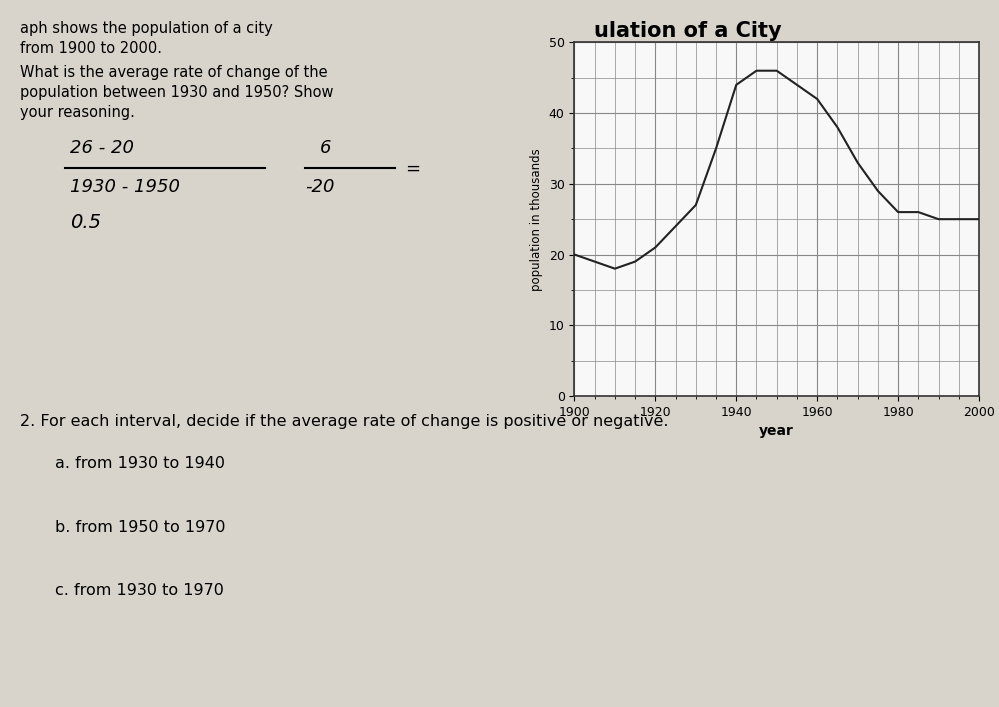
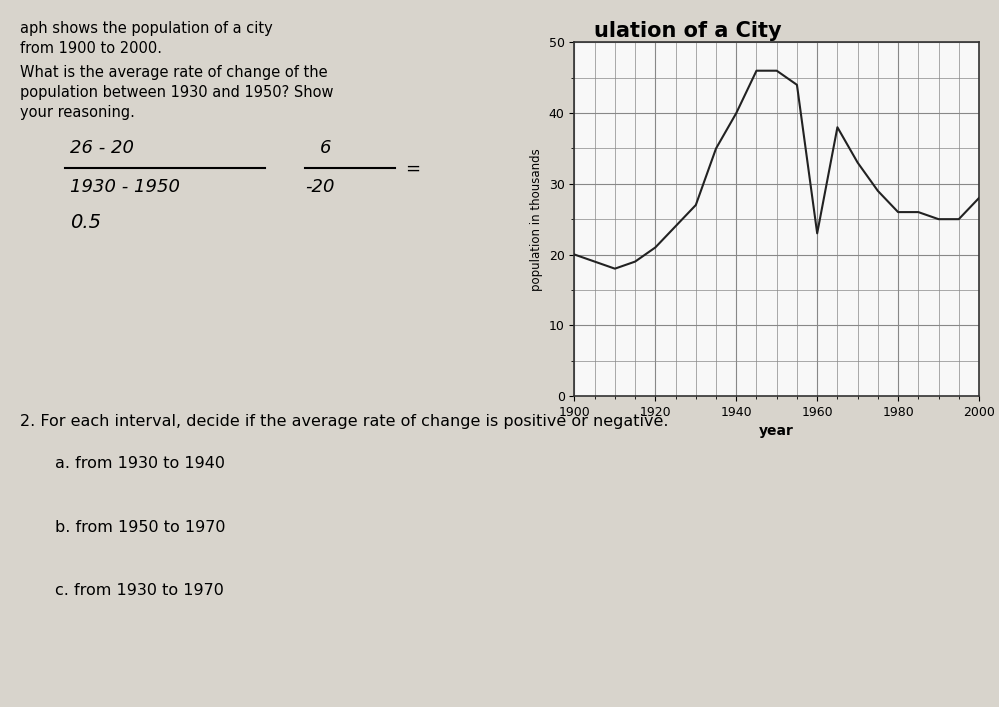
1940: 44 -> 40
1960: 42 -> 23
2000: 25 -> 28
